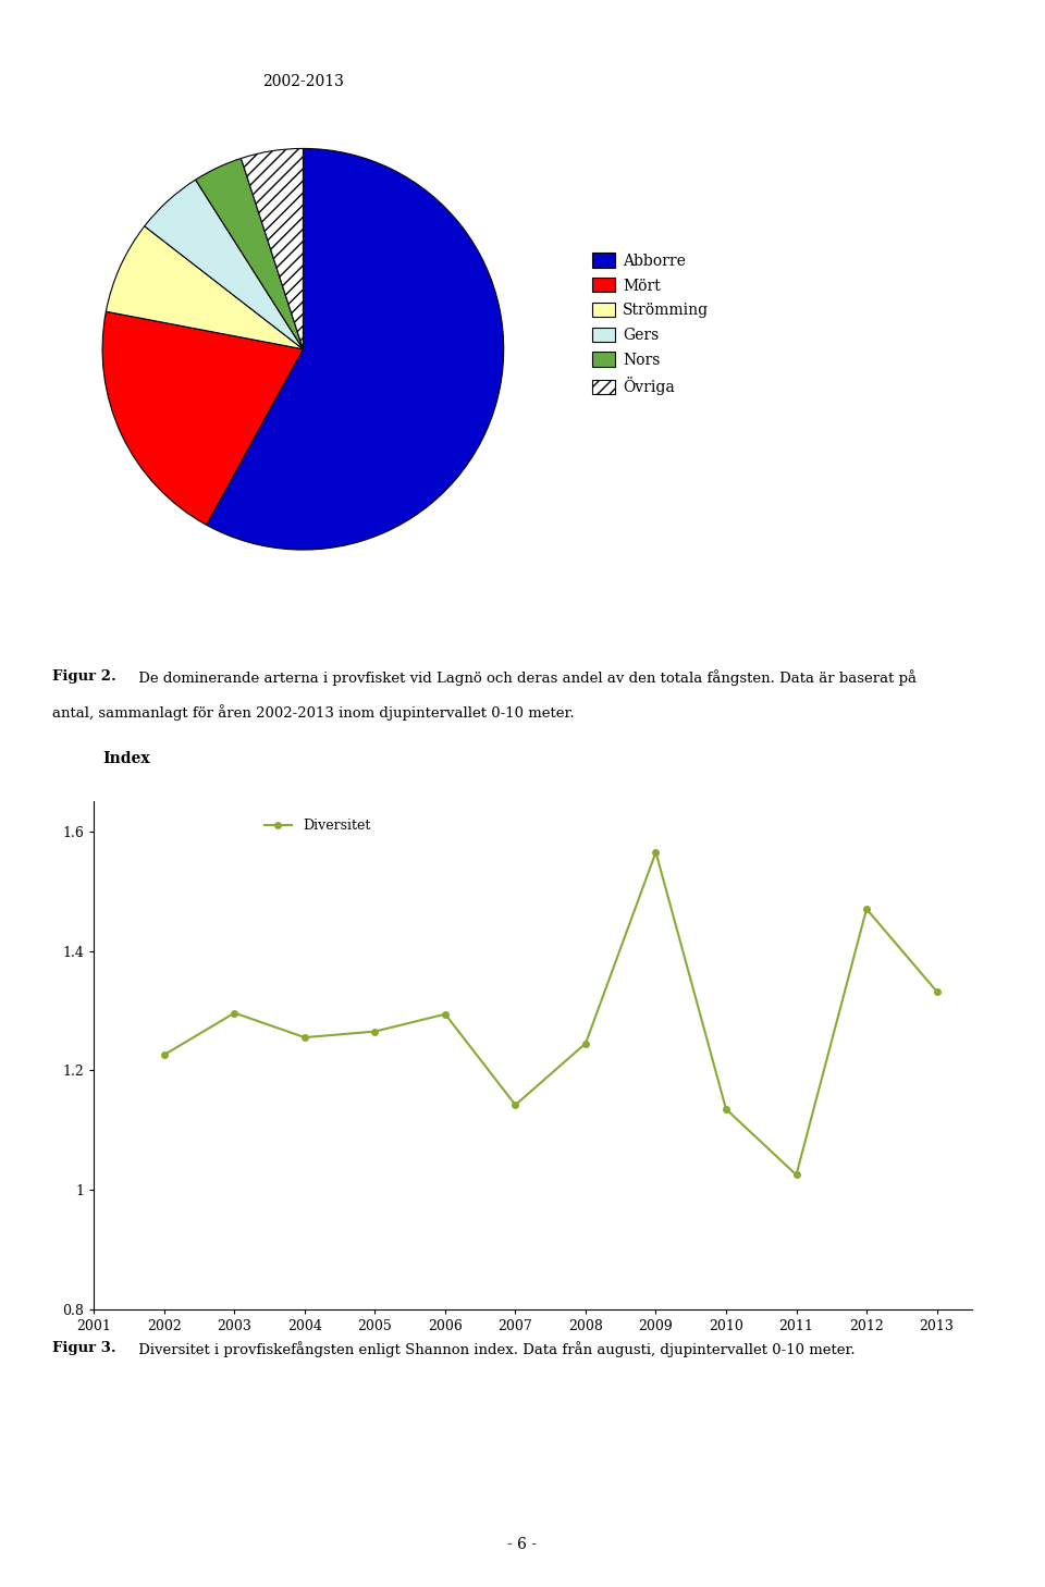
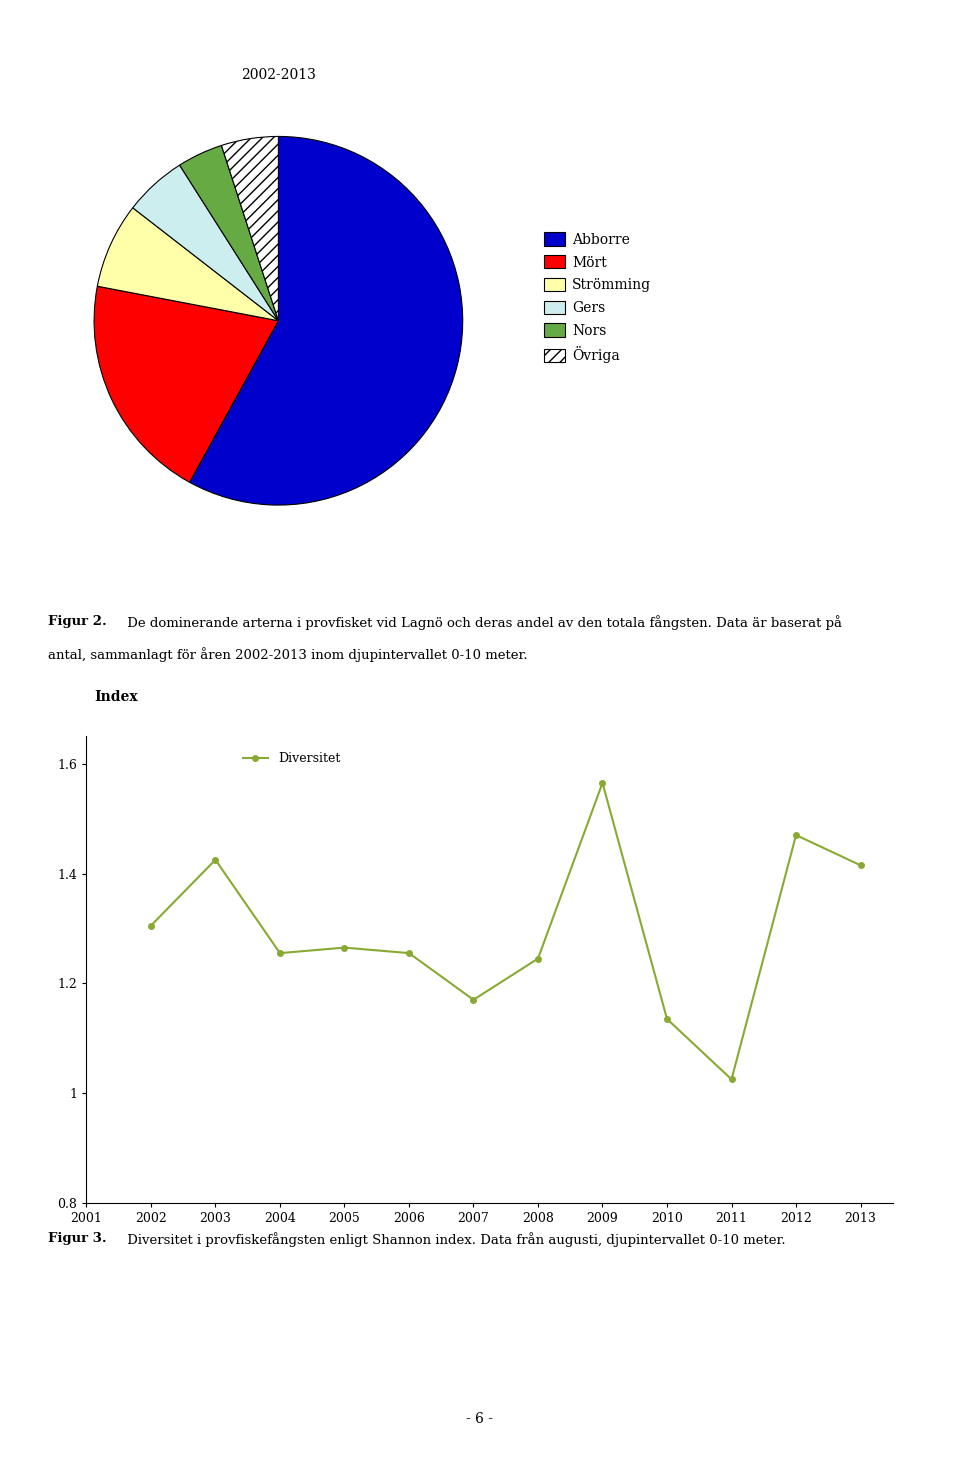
2002: 1.226 -> 1.305
2003: 1.296 -> 1.425
2006: 1.294 -> 1.255
2007: 1.142 -> 1.170
2013: 1.332 -> 1.415
